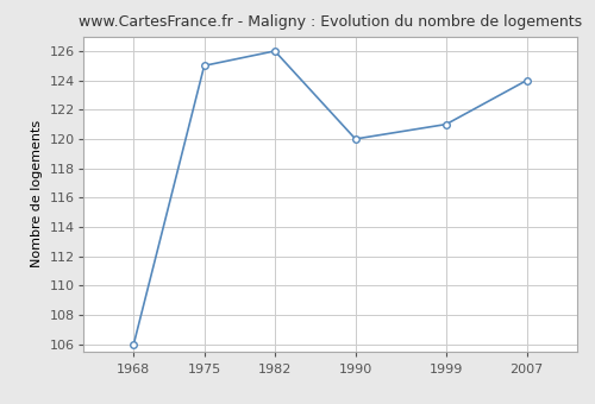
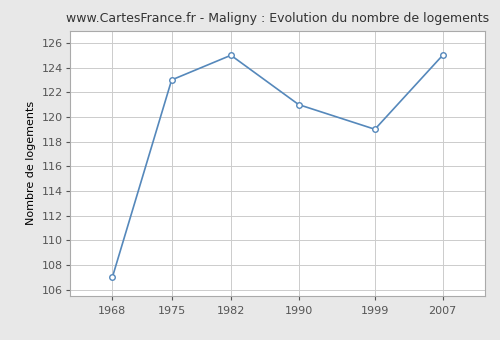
1968: 106 -> 107
1975: 125 -> 123
1982: 126 -> 125
1990: 120 -> 121
1999: 121 -> 119
2007: 124 -> 125
